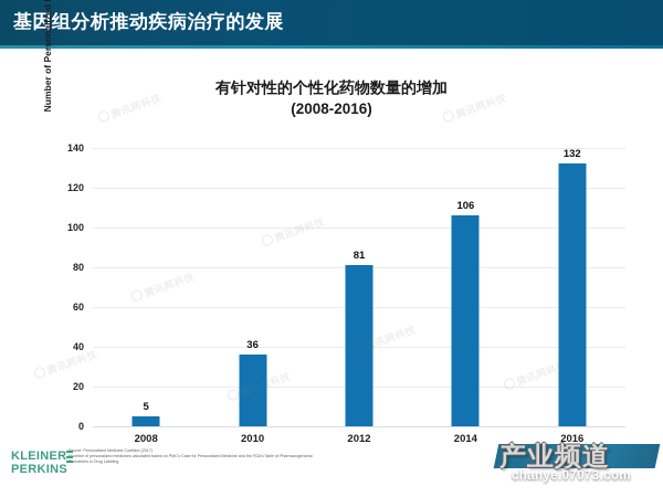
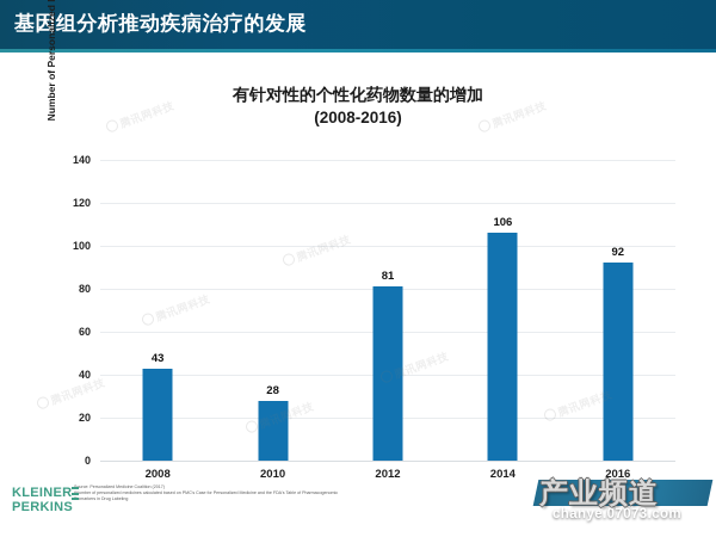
2008: 5 -> 43
2010: 36 -> 28
2016: 132 -> 92
